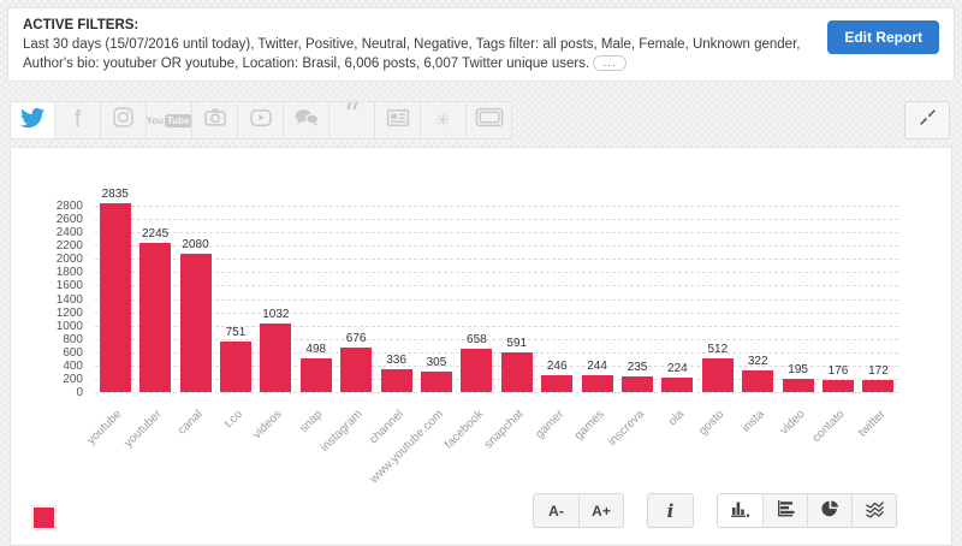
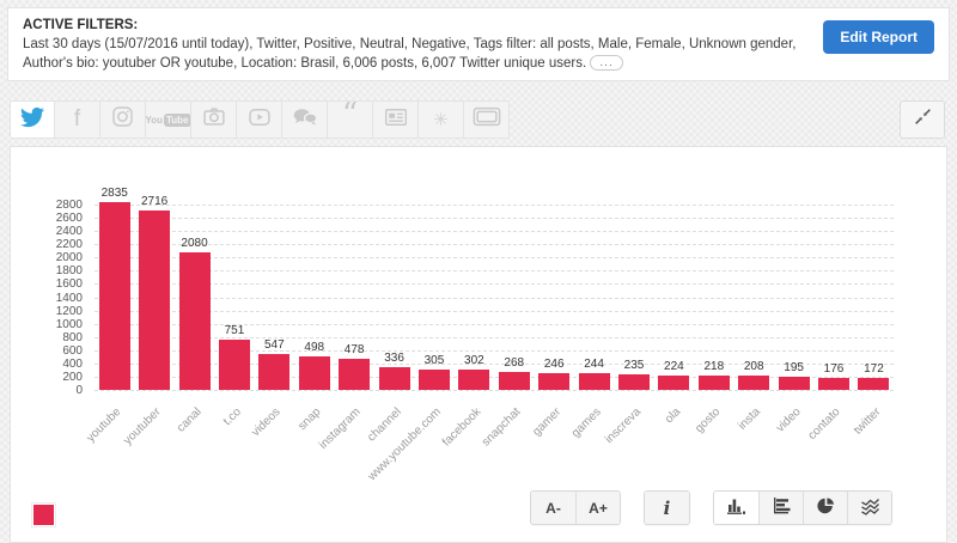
youtuber: 2245 -> 2716
videos: 1032 -> 547
instagram: 676 -> 478
facebook: 658 -> 302
snapchat: 591 -> 268
gosto: 512 -> 218
insta: 322 -> 208
